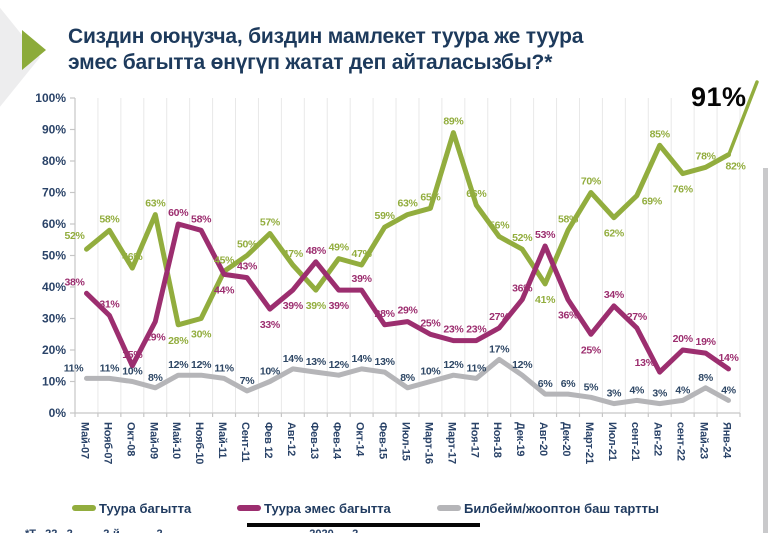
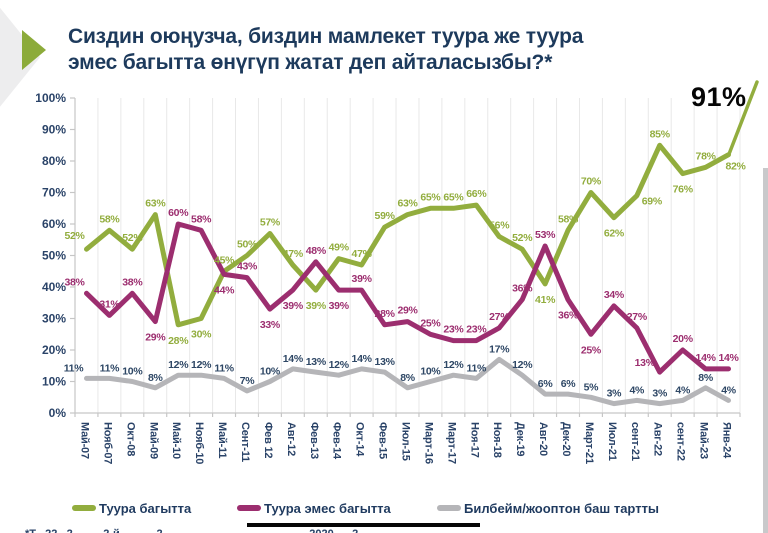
Туура багытта/Окт-08: 46% -> 52%
Туура эмес багытта/Окт-08: 15% -> 38%
Туура багытта/Март-17: 89% -> 65%
Туура эмес багытта/Май-23: 19% -> 14%
